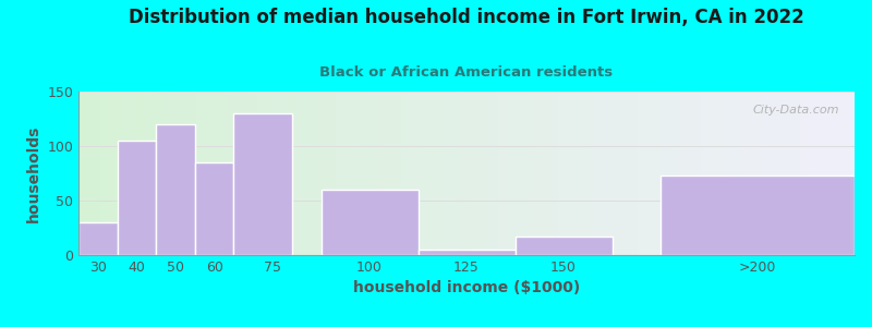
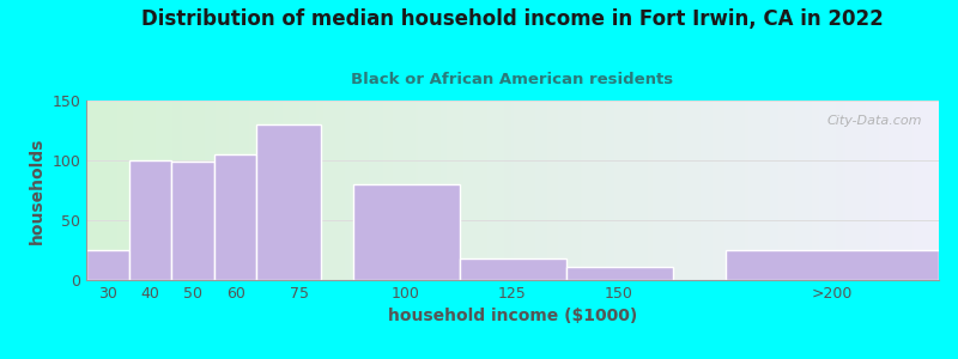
30: 30 -> 25
40: 105 -> 100
50: 120 -> 99
60: 85 -> 105
100: 60 -> 80
125: 5 -> 18
150: 17 -> 11
>200: 73 -> 25
